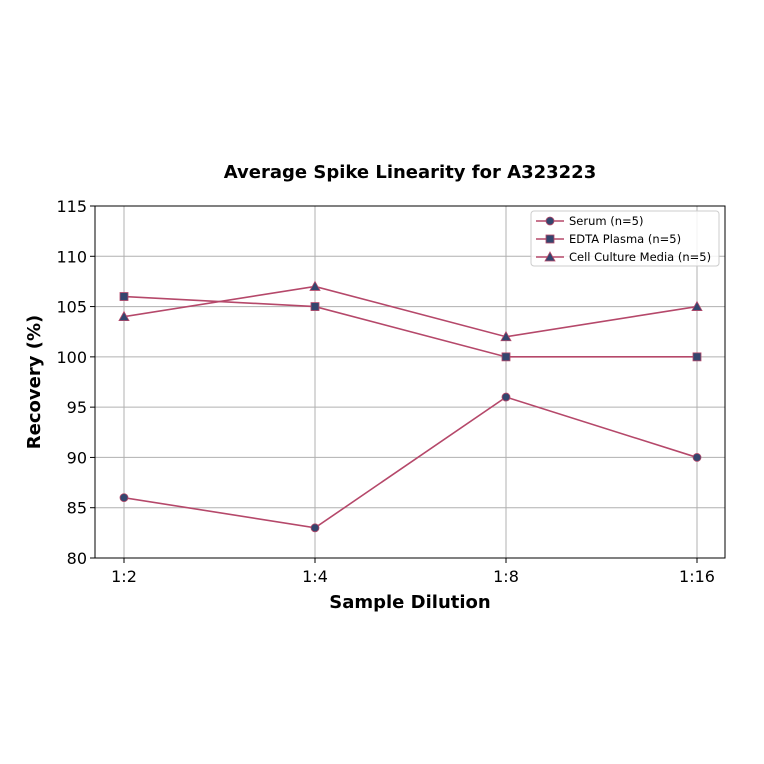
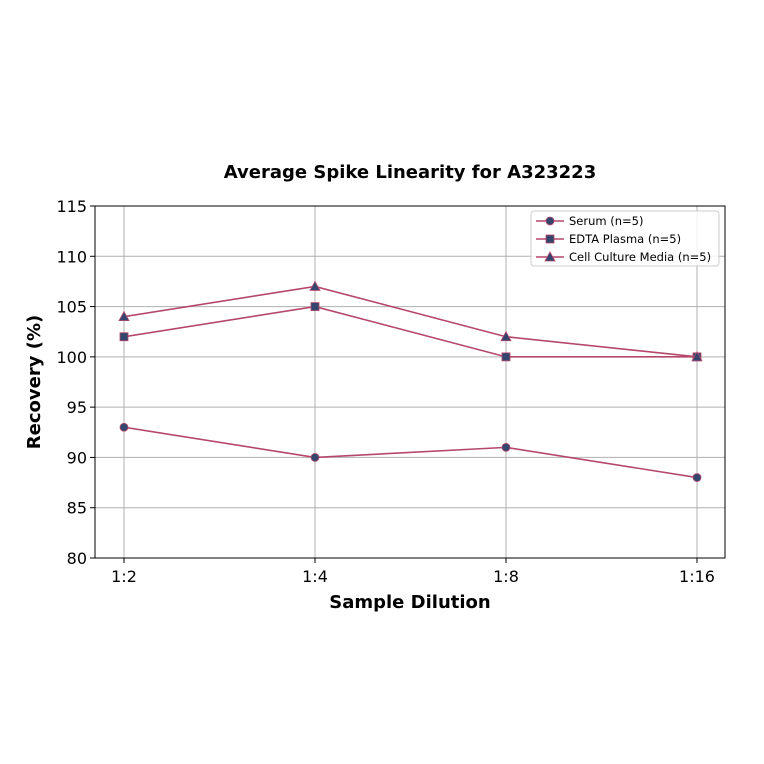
Serum (n=5)/1:2: 86 -> 93
EDTA Plasma (n=5)/1:2: 106 -> 102
Serum (n=5)/1:4: 83 -> 90
Serum (n=5)/1:8: 96 -> 91
Serum (n=5)/1:16: 90 -> 88
Cell Culture Media (n=5)/1:16: 105 -> 100
